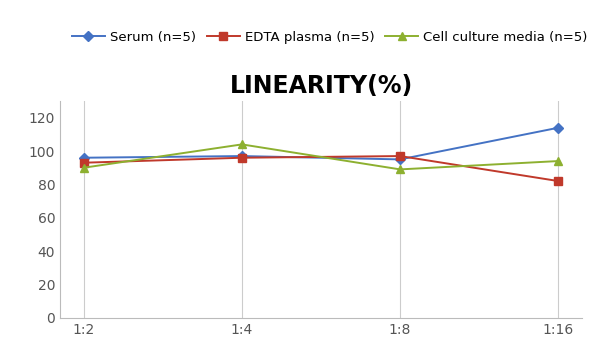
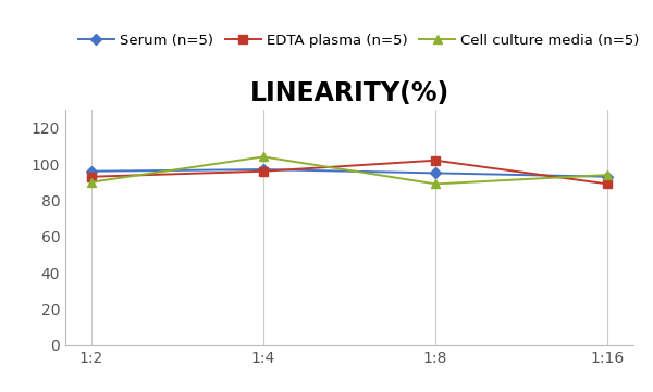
EDTA plasma (n=5)/1:8: 97 -> 102
Serum (n=5)/1:16: 114 -> 93
EDTA plasma (n=5)/1:16: 82 -> 89
